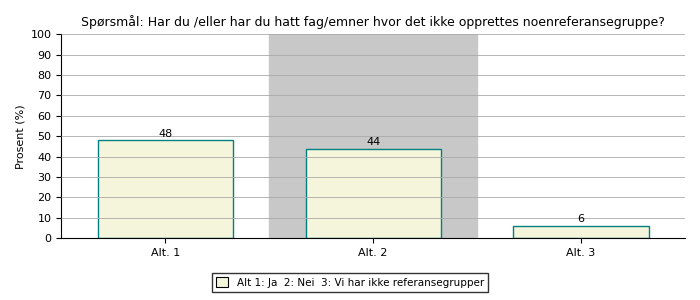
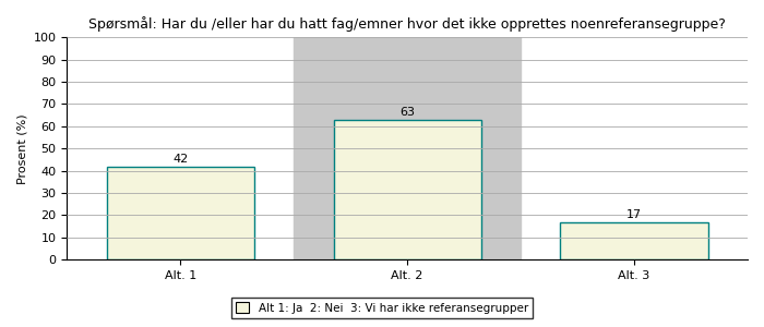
Alt. 1: 48 -> 42
Alt. 2: 44 -> 63
Alt. 3: 6 -> 17
